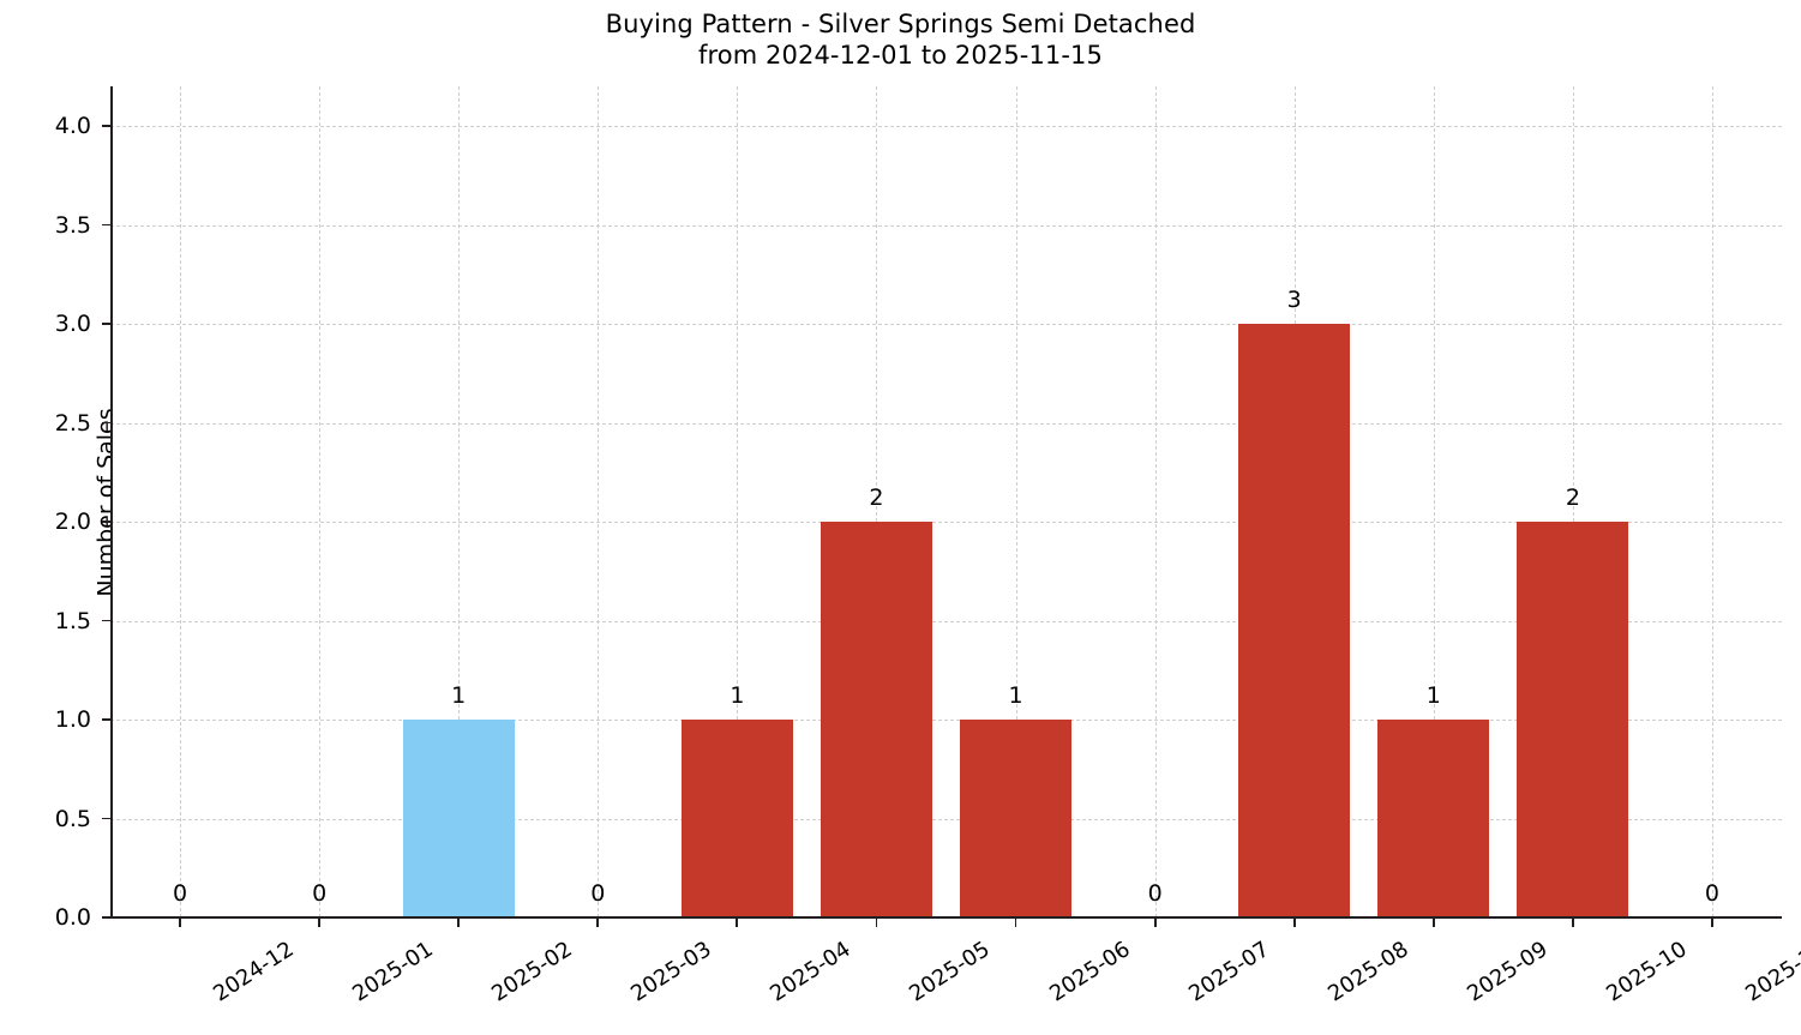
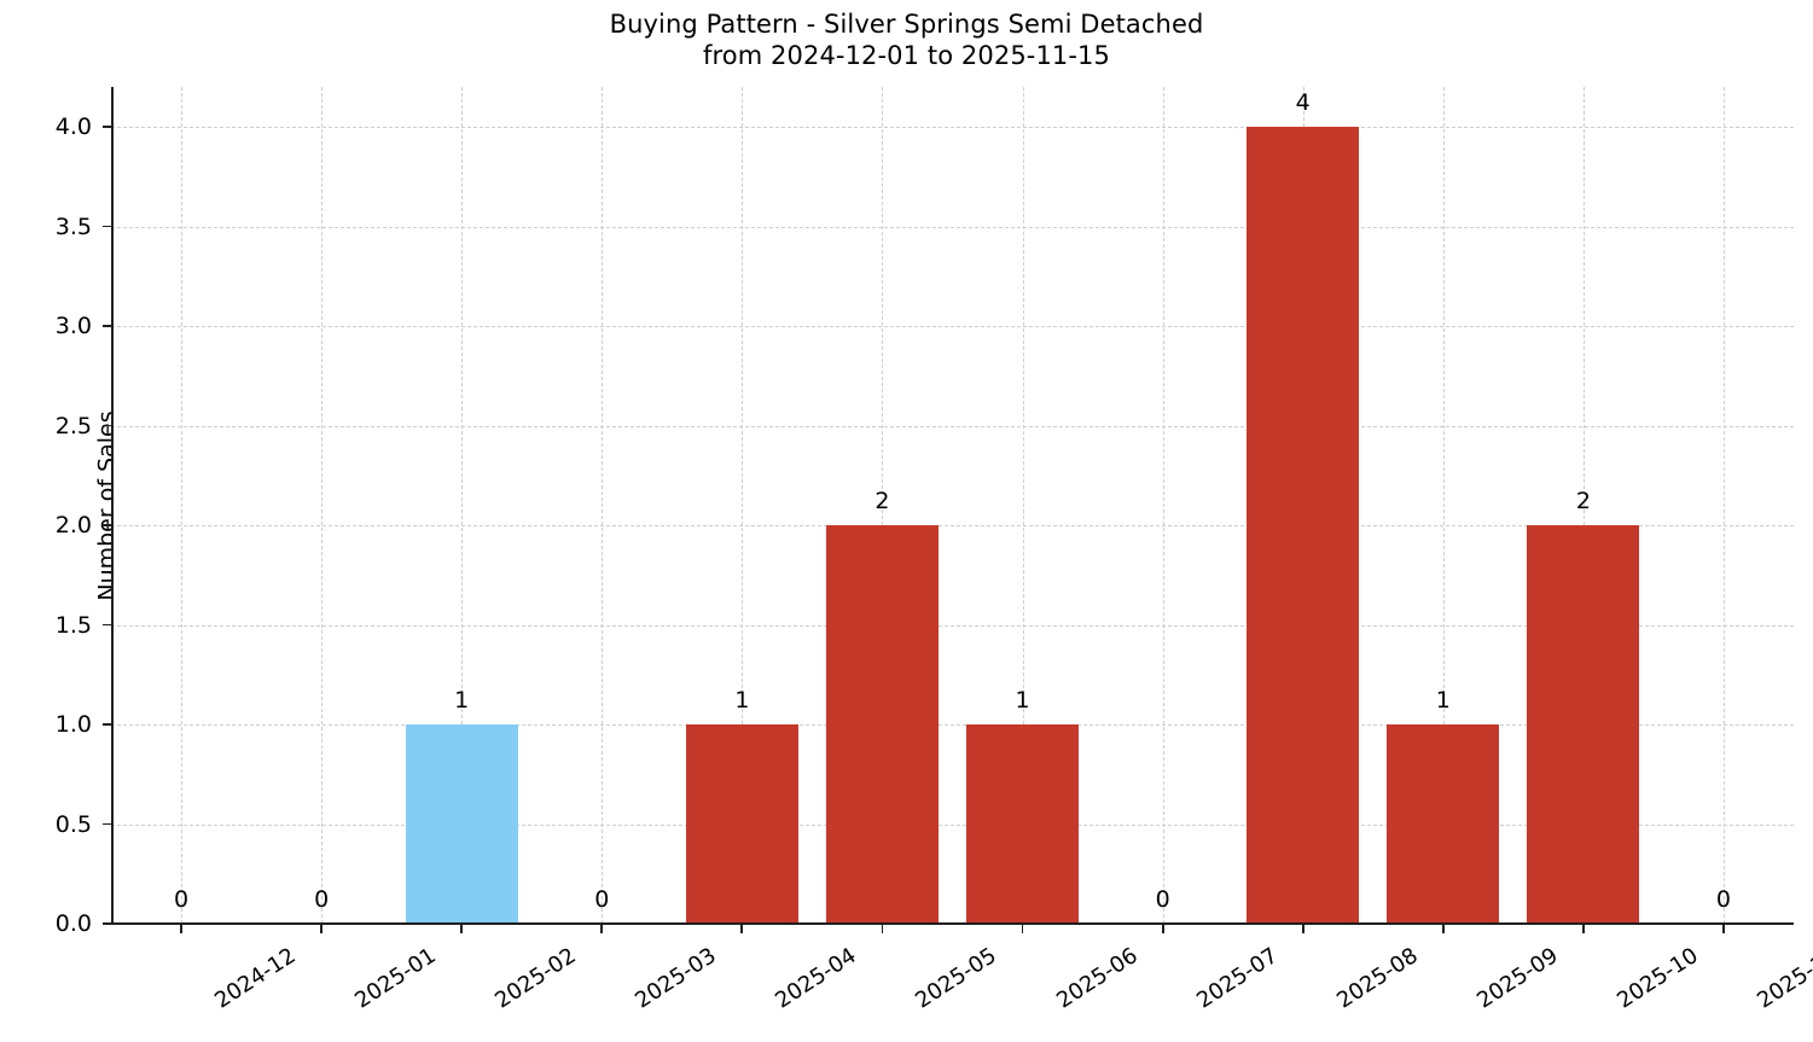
2025-08: 3 -> 4
